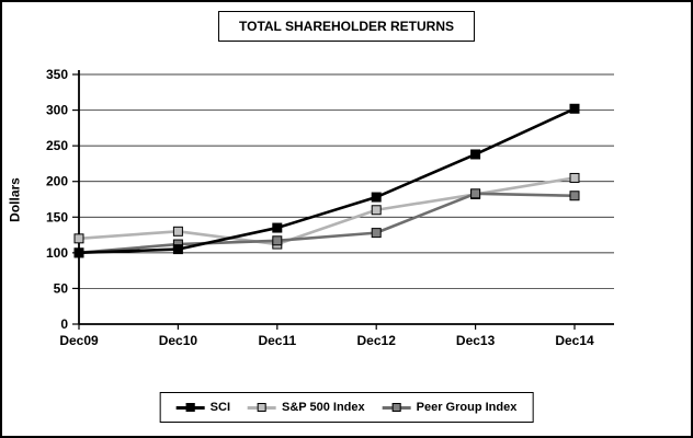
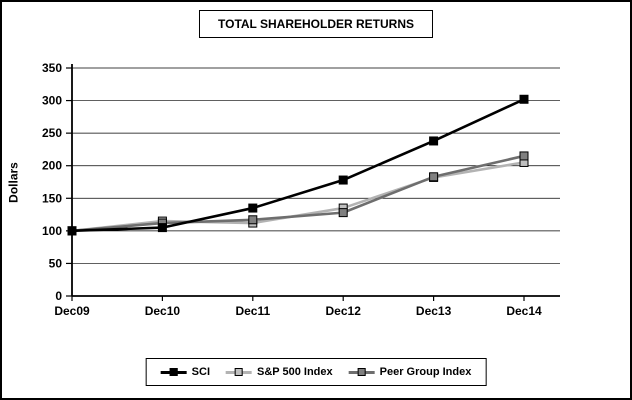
S&P 500 Index/Dec09: 120 -> 100
S&P 500 Index/Dec10: 130 -> 120
S&P 500 Index/Dec12: 160 -> 140
Peer Group Index/Dec14: 180 -> 220
